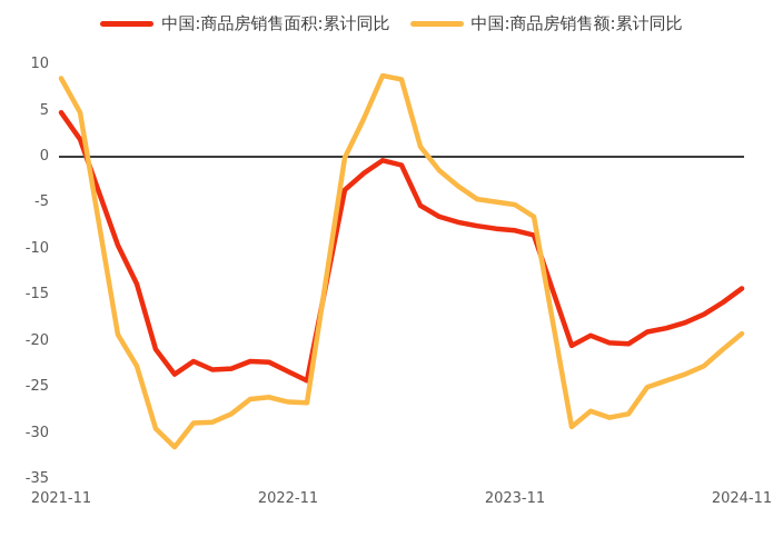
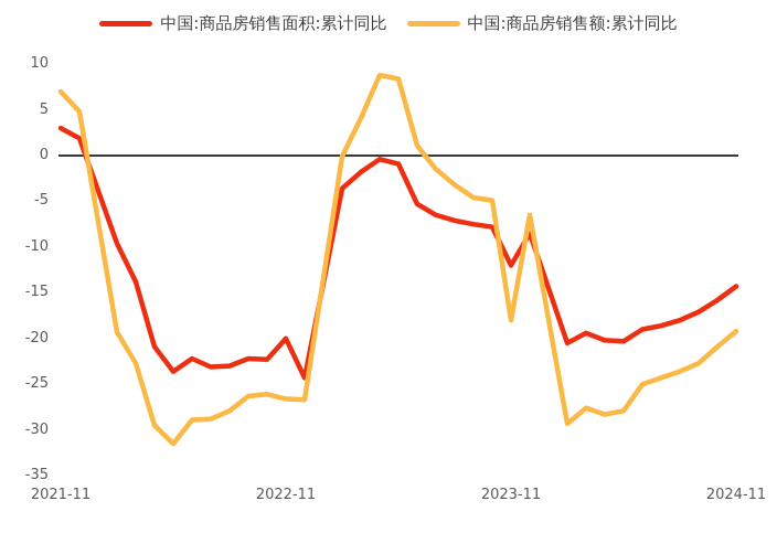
中国:商品房销售面积:累计同比/2021-11: 5 -> 3
中国:商品房销售额:累计同比/2021-11: 8 -> 7
中国:商品房销售面积:累计同比/2022-11: -23 -> -20
中国:商品房销售面积:累计同比/2023-11: -8 -> -12
中国:商品房销售额:累计同比/2023-11: -5 -> -18
